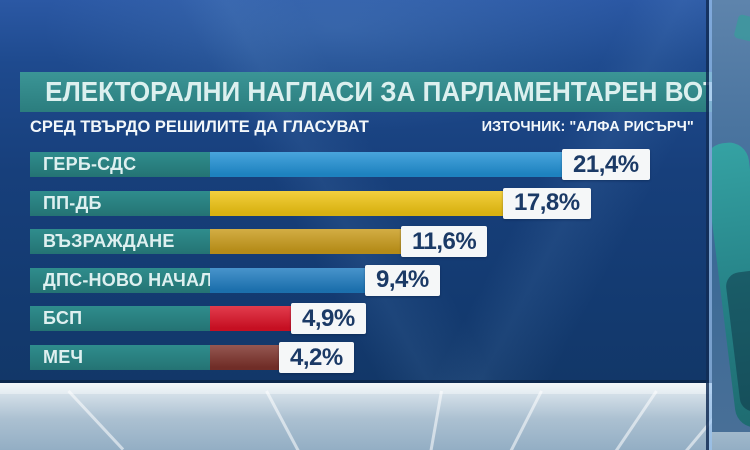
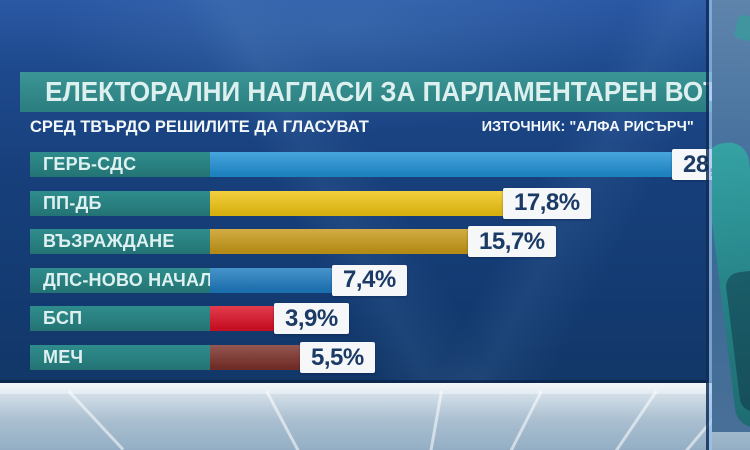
ГЕРБ-СДС: 21,4% -> 28,1%
ВЪЗРАЖДАНЕ: 11,6% -> 15,7%
ДПС-НОВО НАЧАЛО: 9,4% -> 7,4%
БСП: 4,9% -> 3,9%
МЕЧ: 4,2% -> 5,5%
